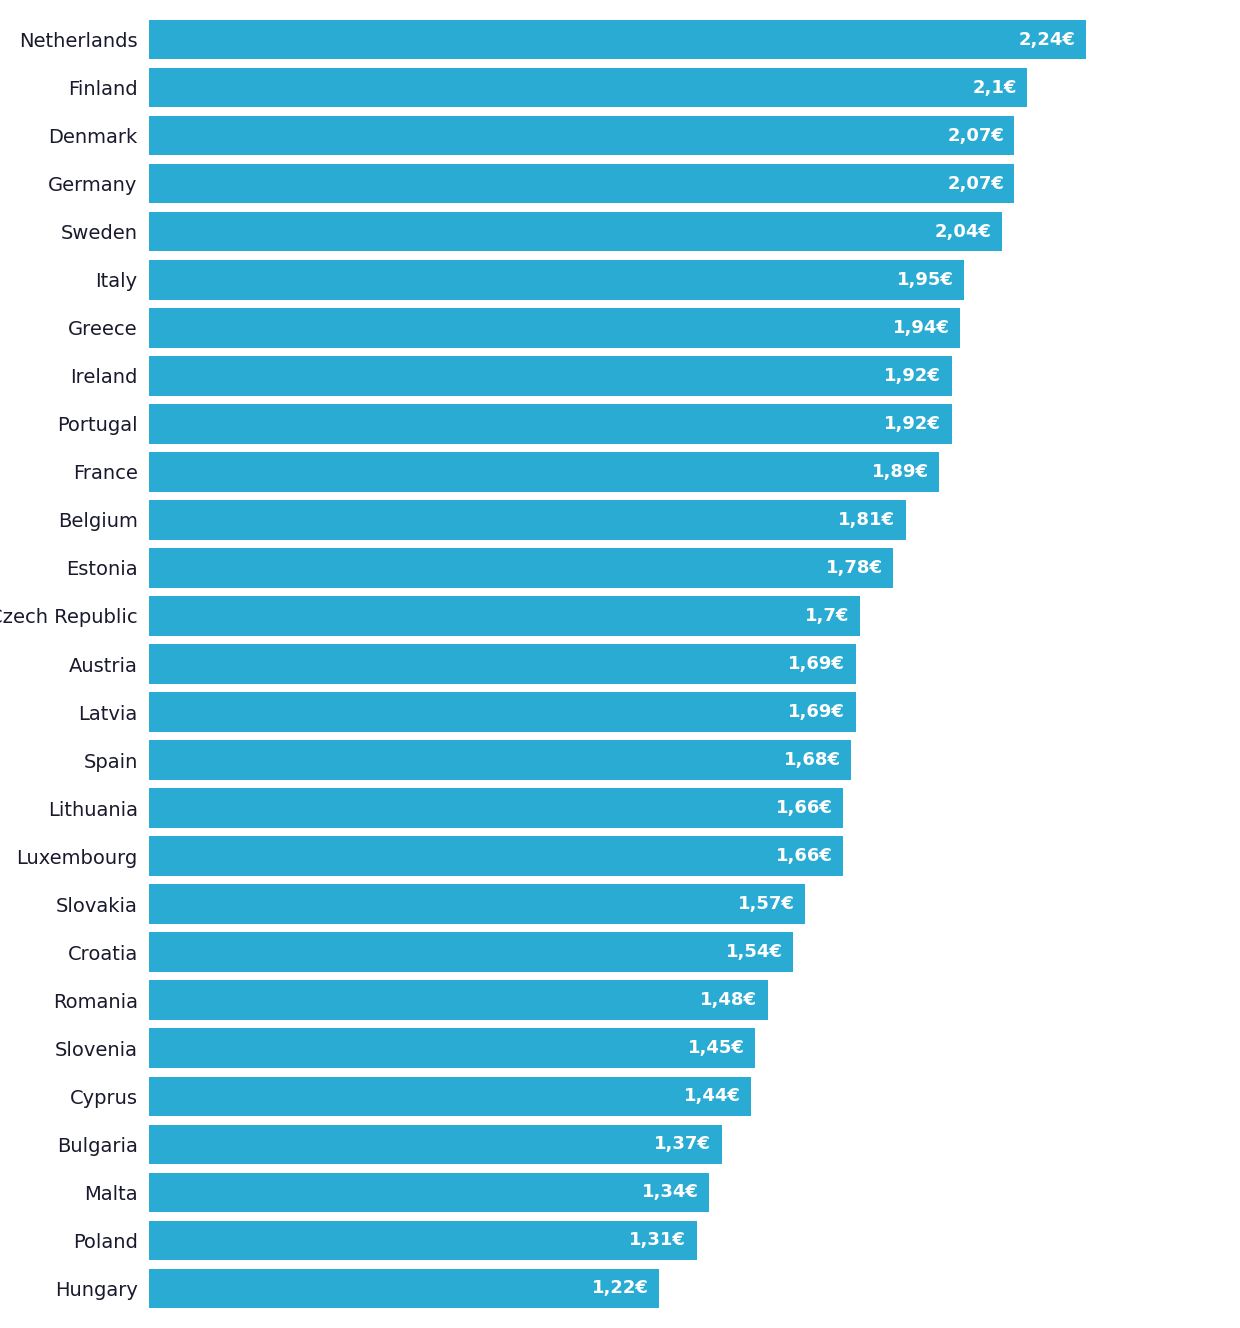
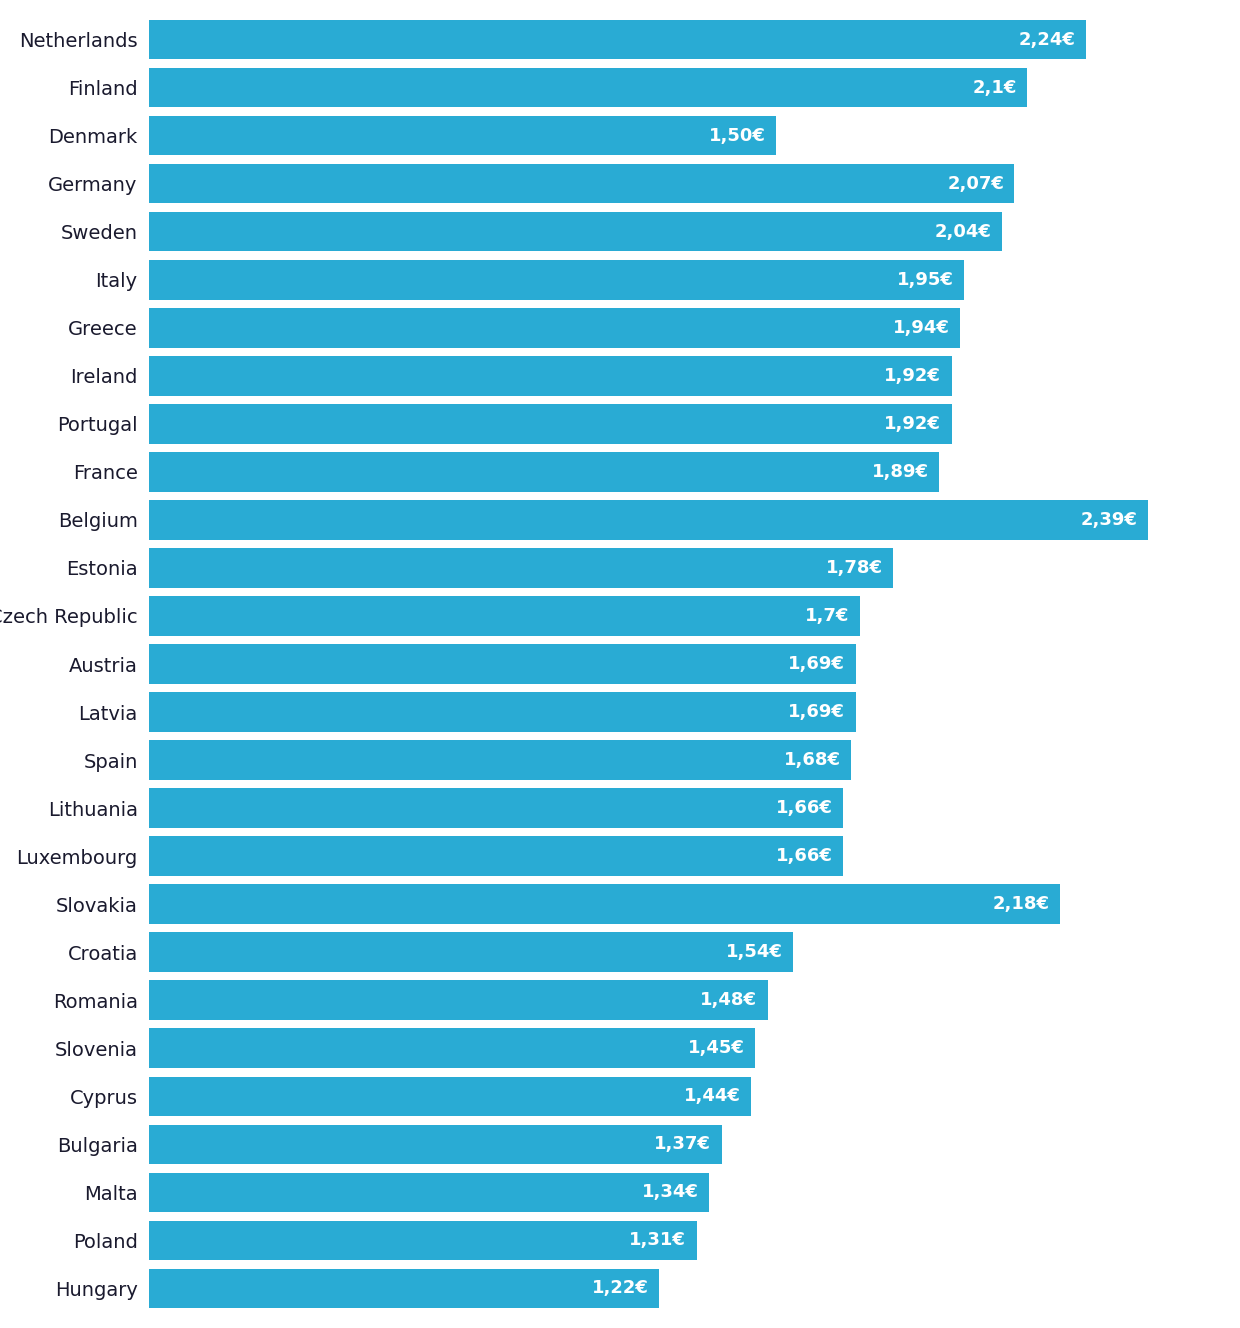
Denmark: 2,07€ -> 1,50€
Belgium: 1,81€ -> 2,39€
Slovakia: 1,57€ -> 2,18€
